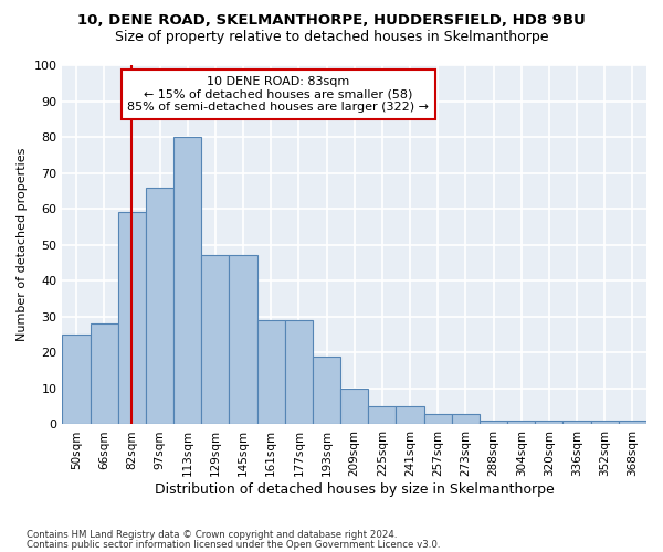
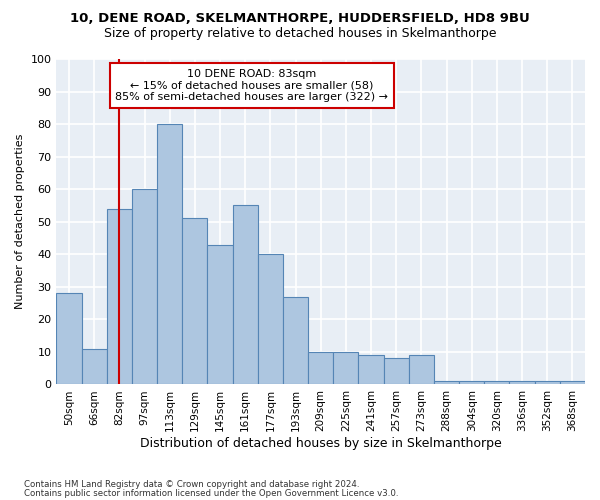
50sqm: 25 -> 28
66sqm: 28 -> 11
82sqm: 59 -> 54
97sqm: 66 -> 60
129sqm: 47 -> 51
145sqm: 47 -> 43
161sqm: 29 -> 55
177sqm: 29 -> 40
193sqm: 19 -> 27
225sqm: 5 -> 10
241sqm: 5 -> 9
257sqm: 3 -> 8
273sqm: 3 -> 9
